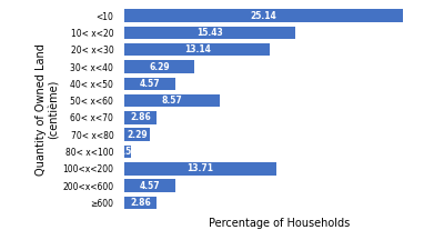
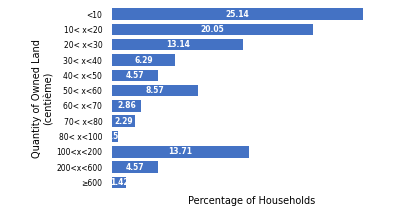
10< x<20: 15.43 -> 20.05
≥600: 2.86 -> 1.42
